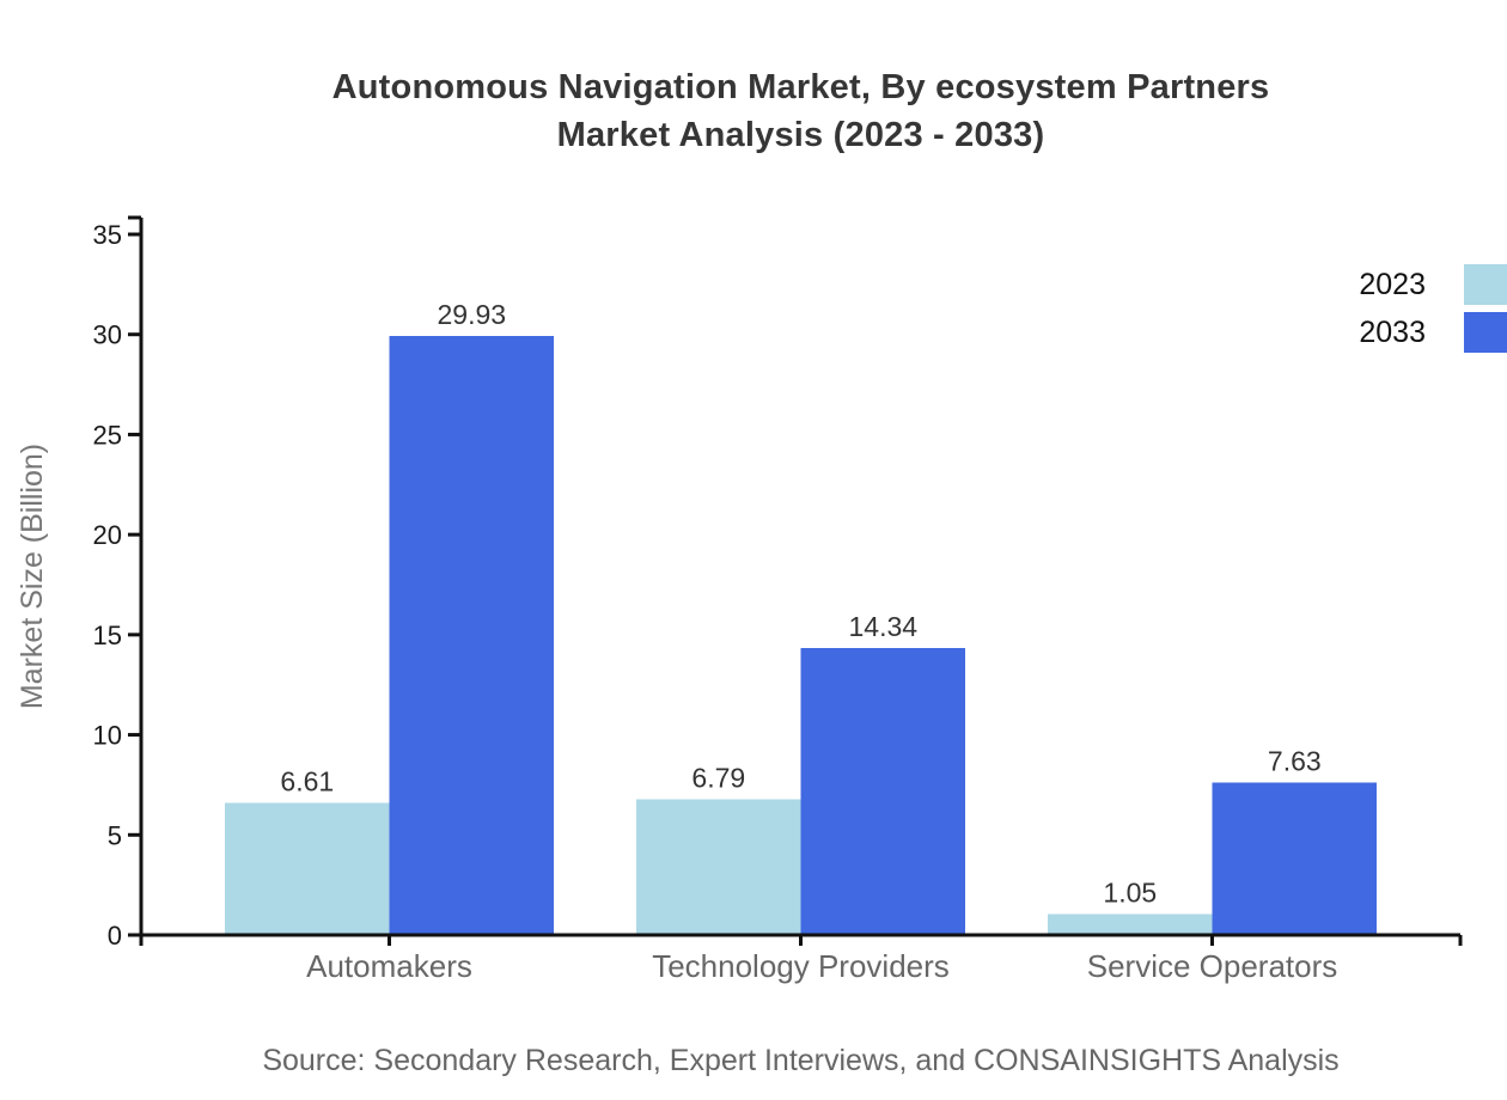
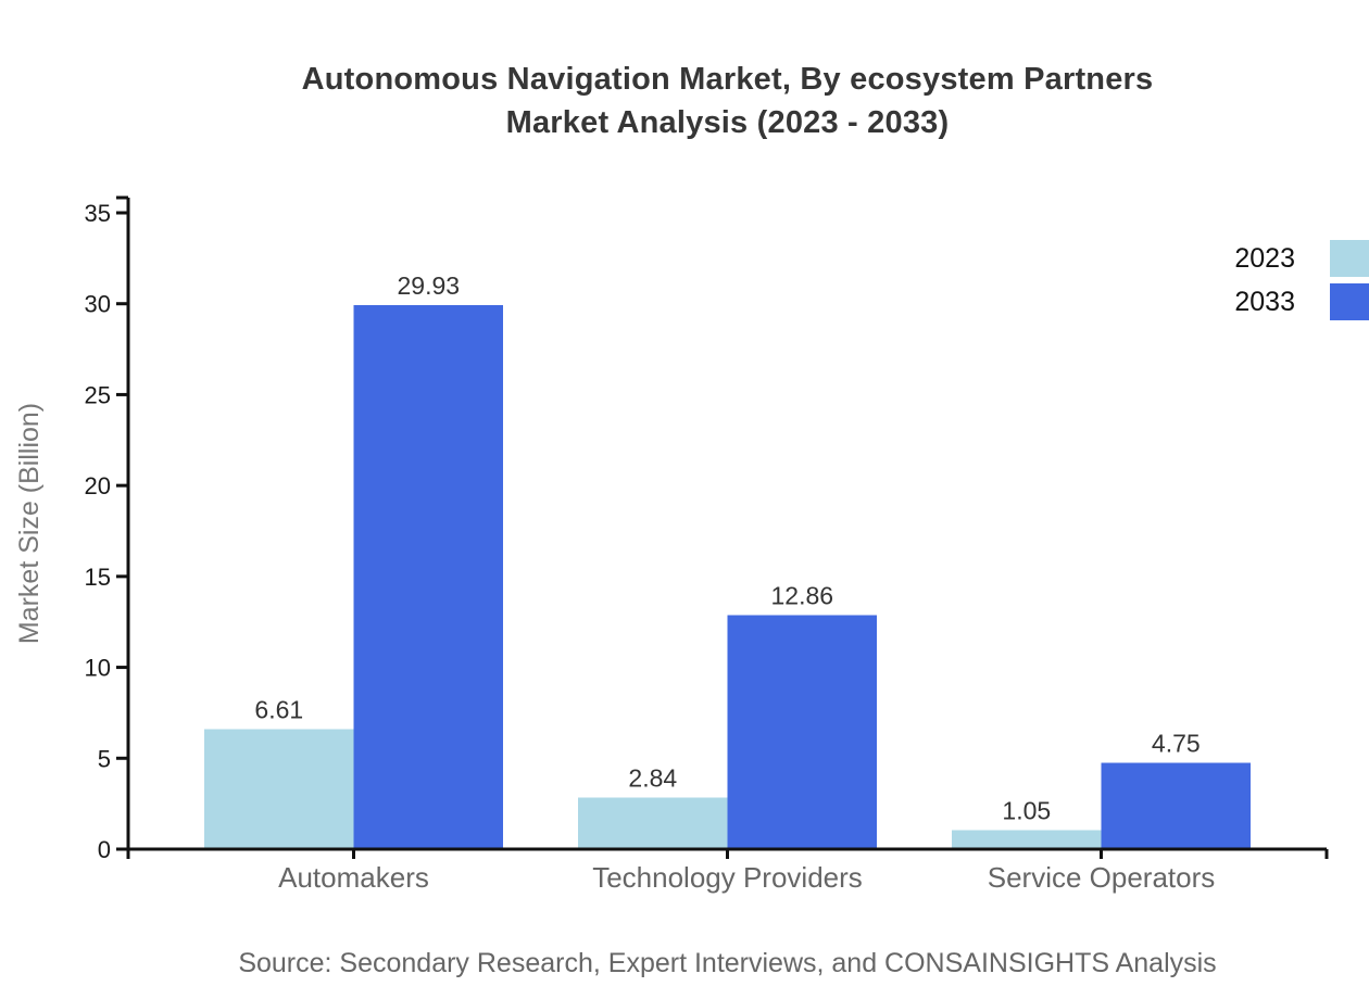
2023/Technology Providers: 6.79 -> 2.84
2033/Technology Providers: 14.34 -> 12.86
2033/Service Operators: 7.63 -> 4.75
